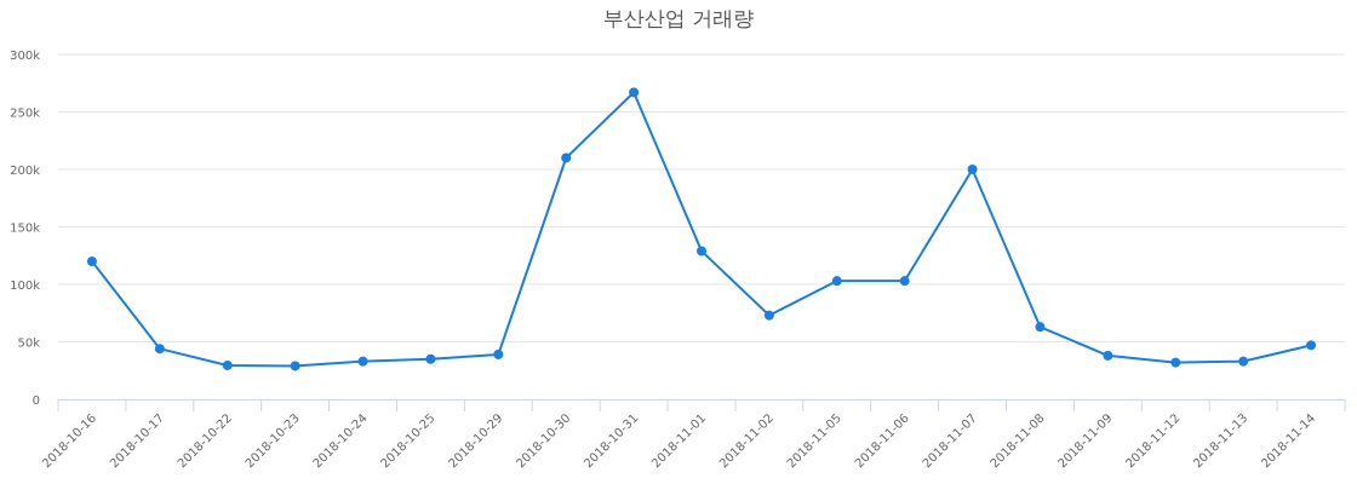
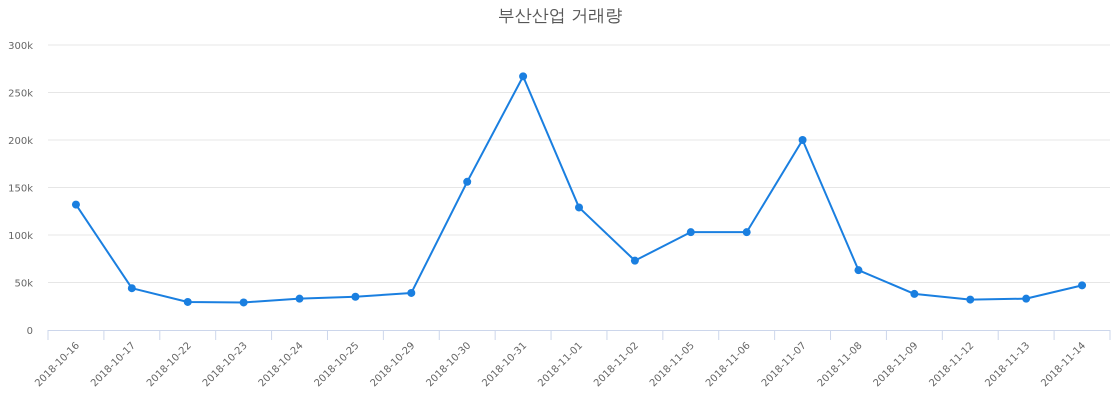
2018-10-16: 120k -> 130k
2018-10-30: 210k -> 160k
